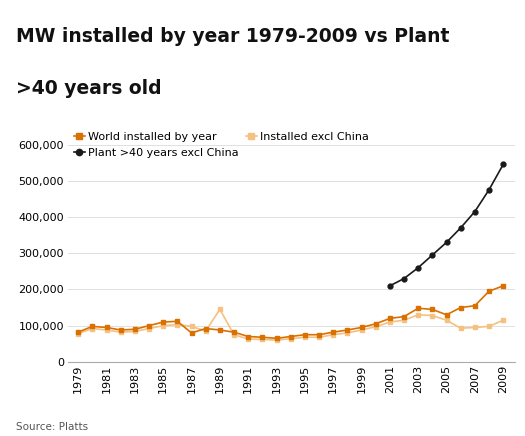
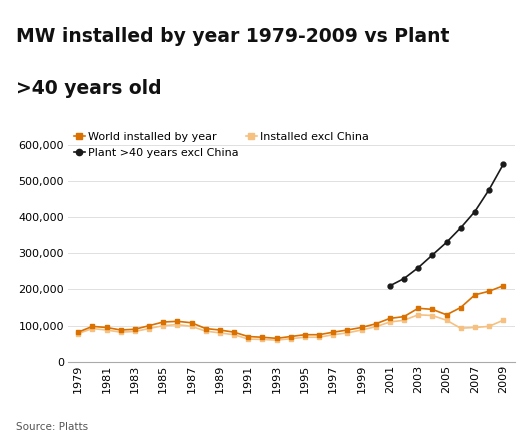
World installed by year/1987: 80,000 -> 108,000
Installed excl China/1989: 145,000 -> 80,000
World installed by year/2007: 155,000 -> 185,000
